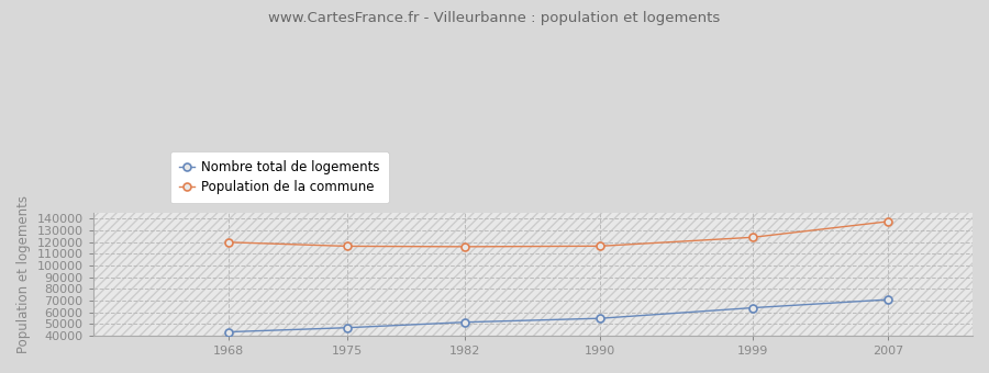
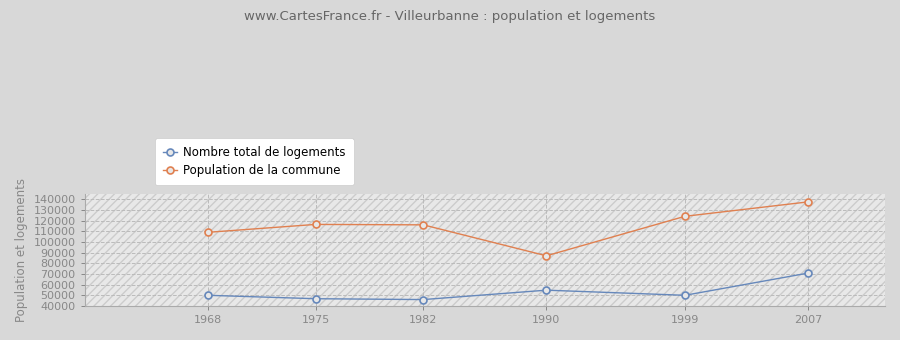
Nombre total de logements/1968: 43000 -> 50000
Population de la commune/1968: 120000 -> 109000
Nombre total de logements/1982: 52000 -> 46000
Population de la commune/1990: 116000 -> 87000
Nombre total de logements/1999: 64000 -> 50000
